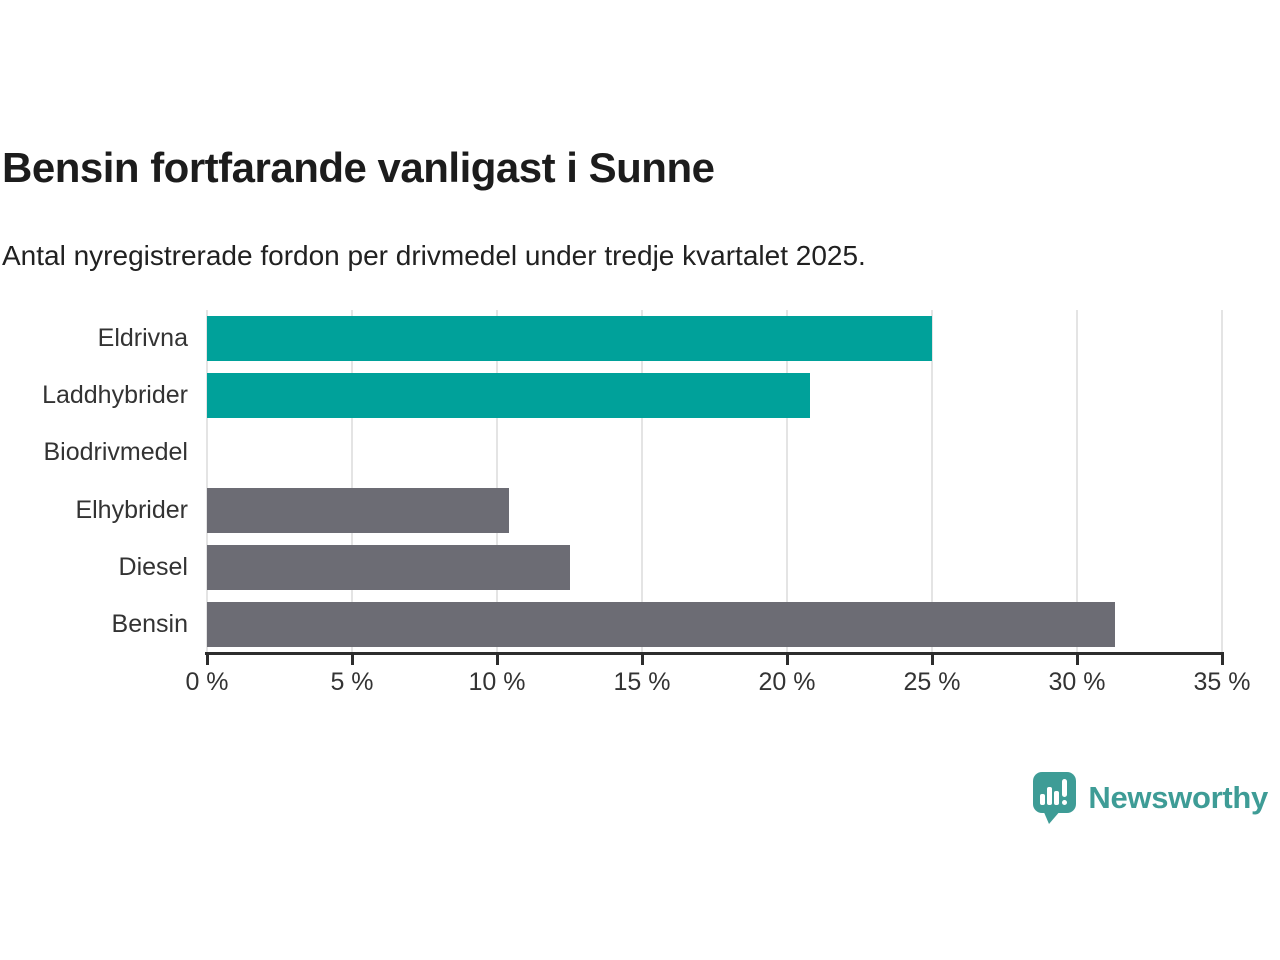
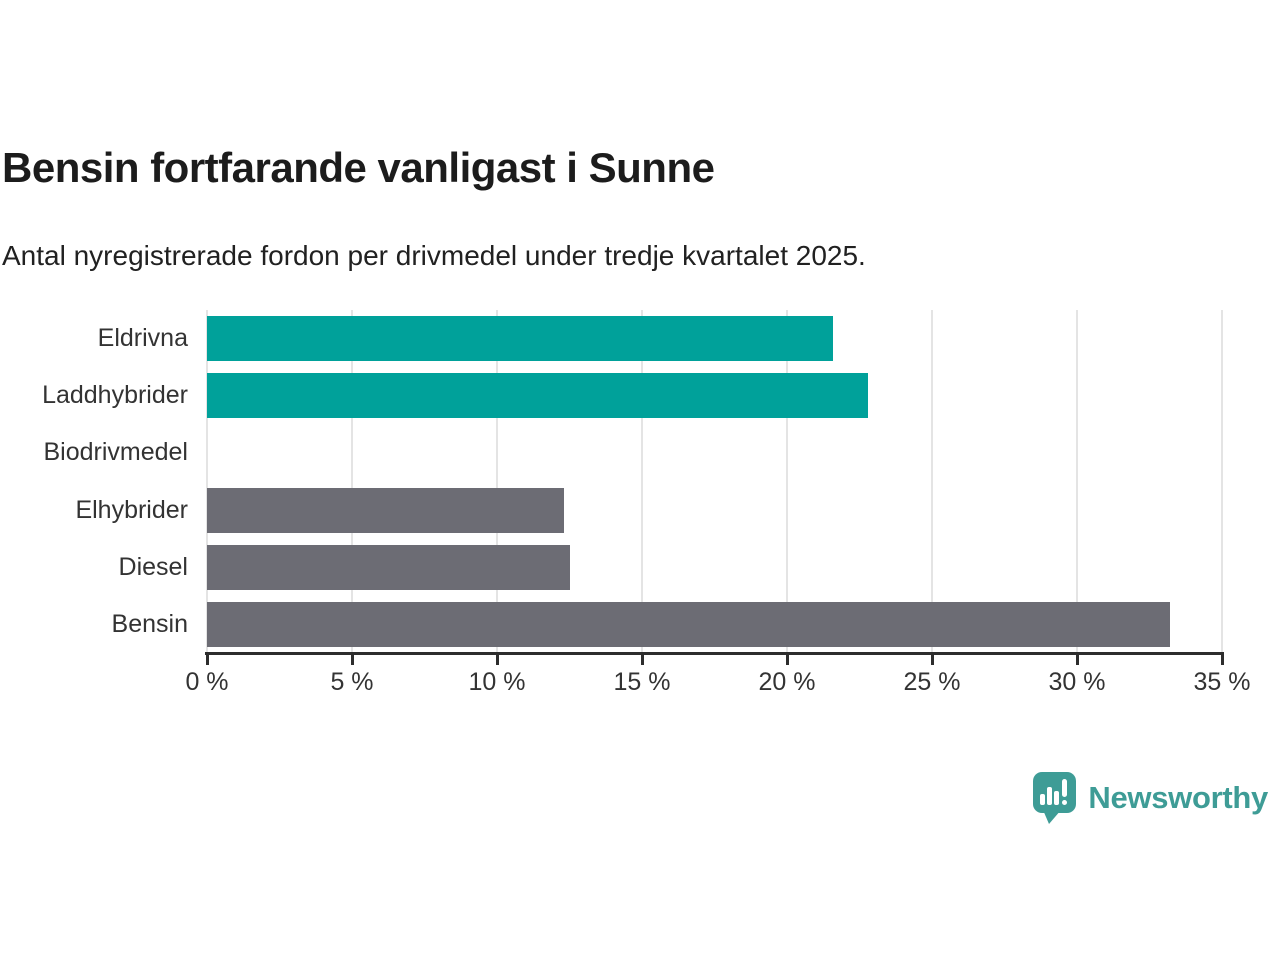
Eldrivna: 25.0% -> 21.6%
Laddhybrider: 20.8% -> 22.8%
Elhybrider: 10.4% -> 12.3%
Bensin: 31.3% -> 33.2%
